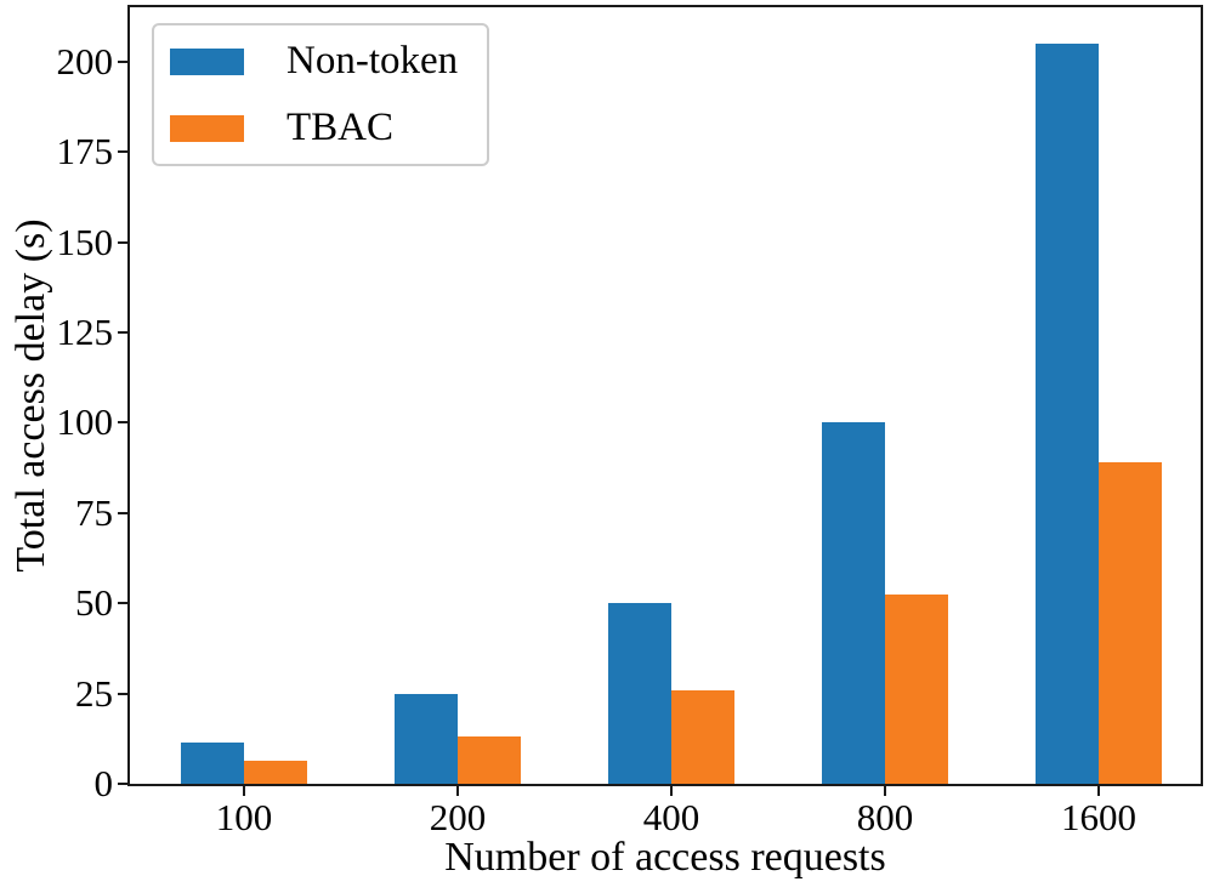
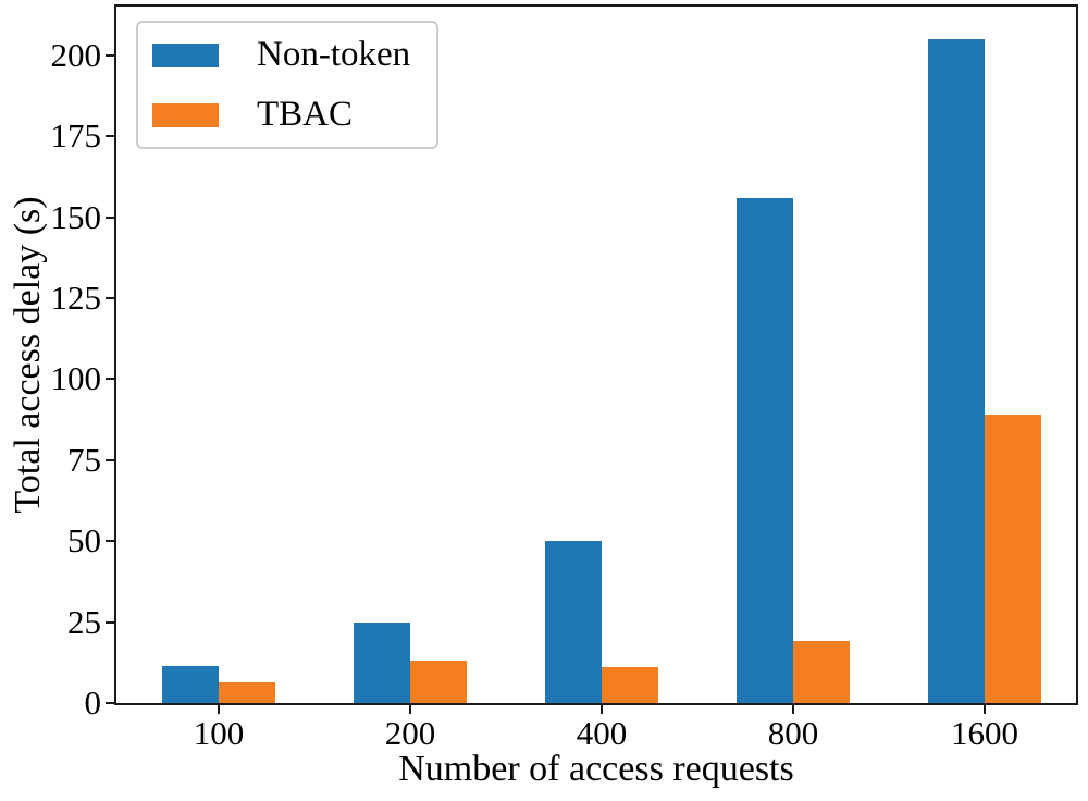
TBAC/400: 26 -> 11
Non-token/800: 100 -> 156
TBAC/800: 52 -> 19
